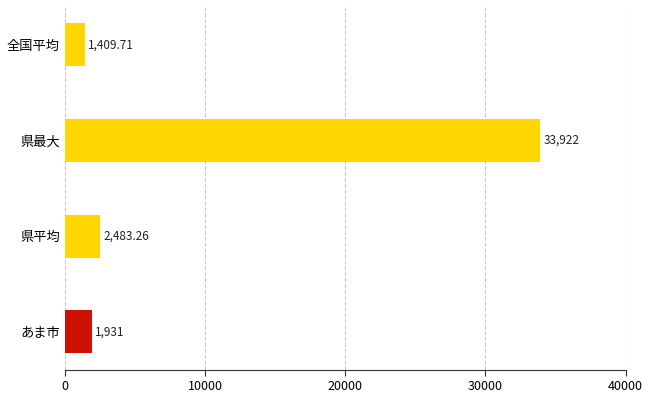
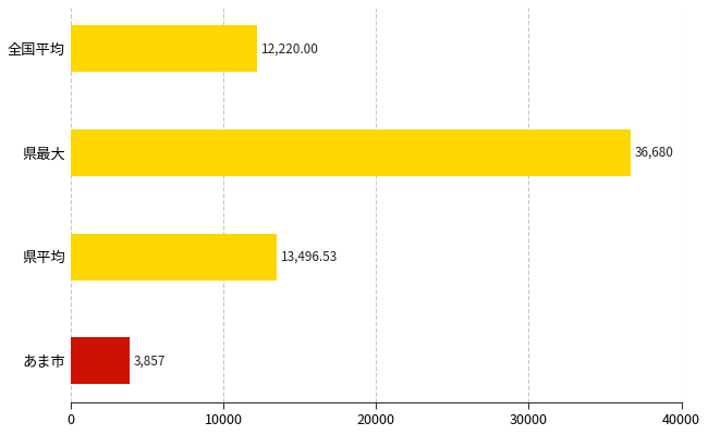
全国平均: 1,409.71 -> 12,220.00
県最大: 33,922 -> 36,680
県平均: 2,483.26 -> 13,496.53
あま市: 1,931 -> 3,857
